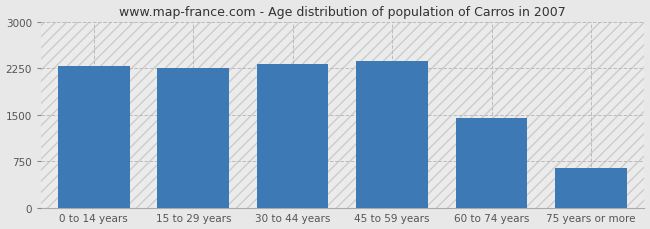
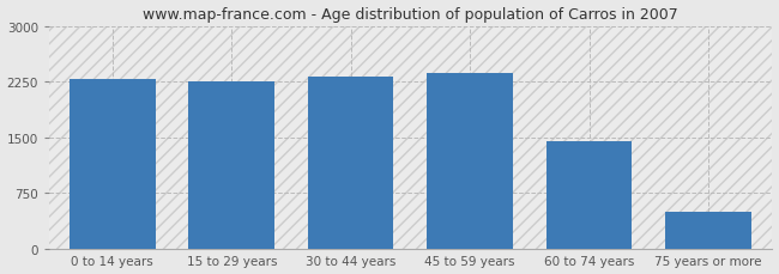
75 years or more: 640 -> 500
